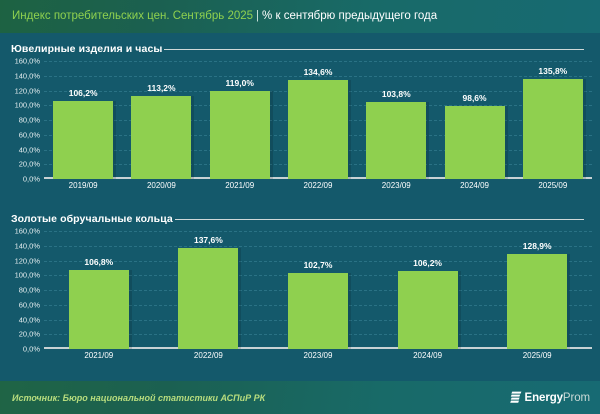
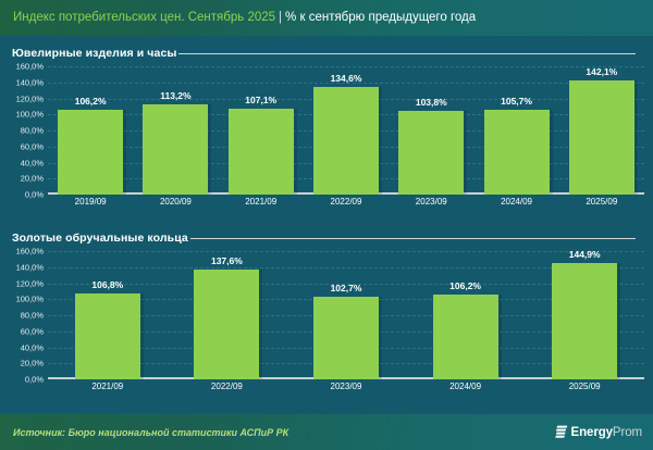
Ювелирные изделия и часы/2021/09: 119,0% -> 107,1%
Ювелирные изделия и часы/2024/09: 98,6% -> 105,7%
Ювелирные изделия и часы/2025/09: 135,8% -> 142,1%
Золотые обручальные кольца/2025/09: 128,9% -> 144,9%
